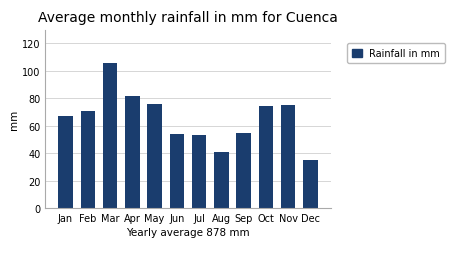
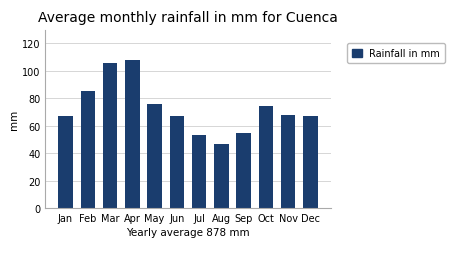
Feb: 71 -> 85
Apr: 82 -> 108
Jun: 54 -> 67
Aug: 41 -> 47
Nov: 75 -> 68
Dec: 35 -> 67
